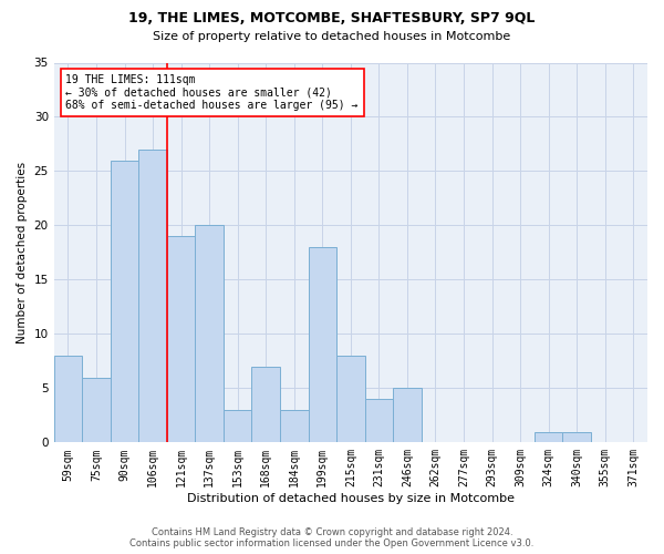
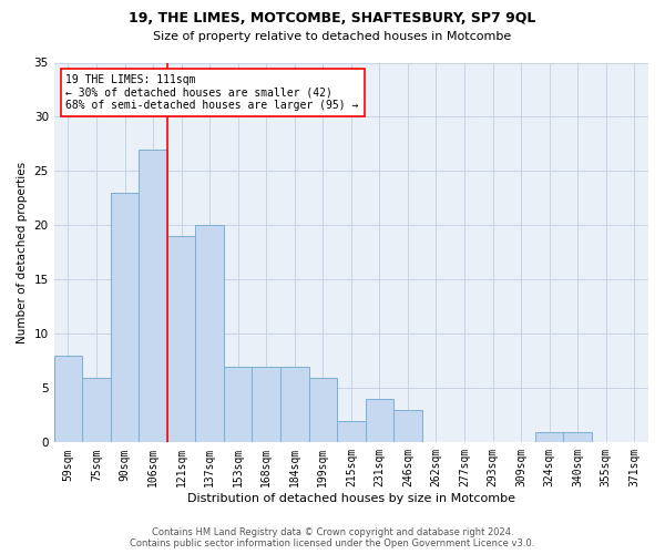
90sqm: 26 -> 23
153sqm: 3 -> 7
184sqm: 3 -> 7
199sqm: 18 -> 6
215sqm: 8 -> 2
246sqm: 5 -> 3
